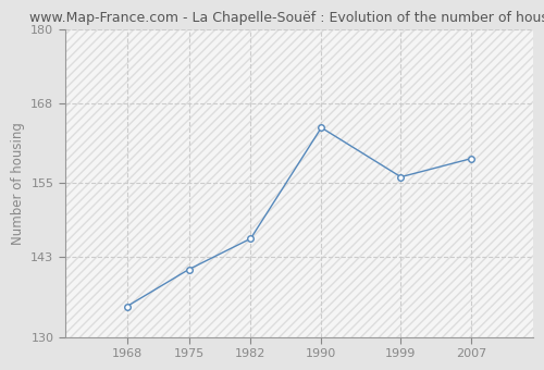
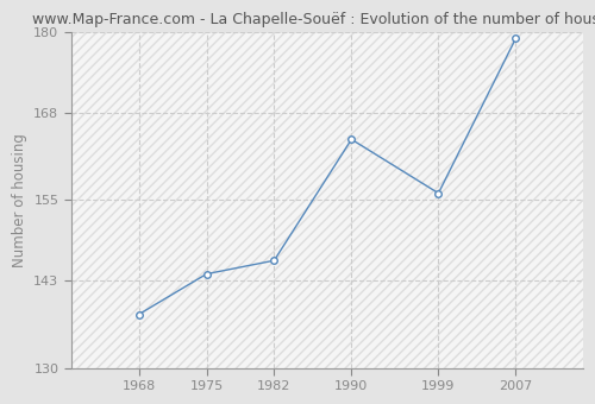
1968: 135 -> 138
1975: 141 -> 144
2007: 159 -> 179
